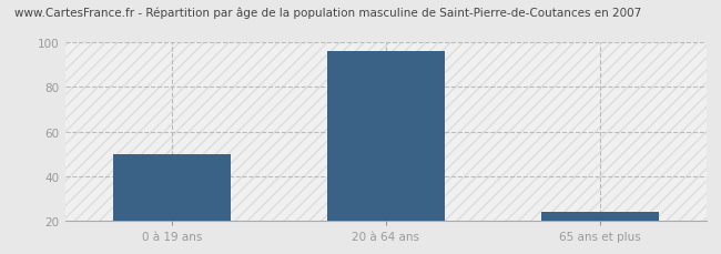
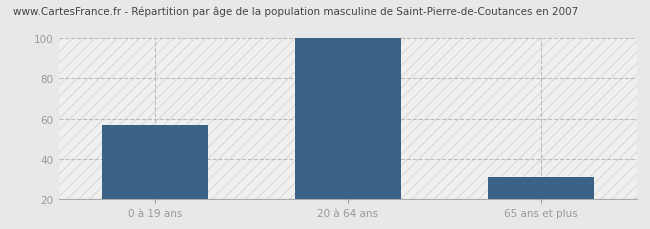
0 à 19 ans: 50 -> 57
20 à 64 ans: 96 -> 100
65 ans et plus: 24 -> 31
